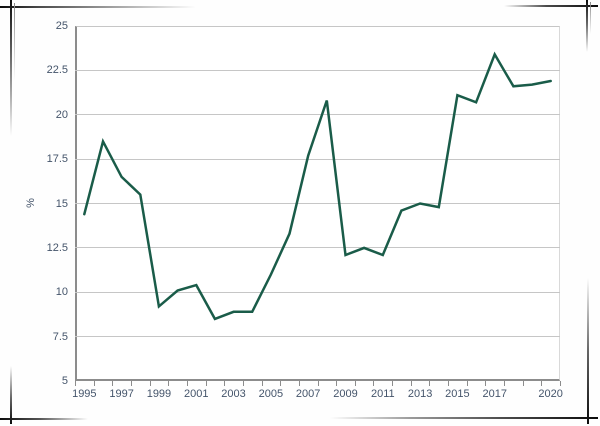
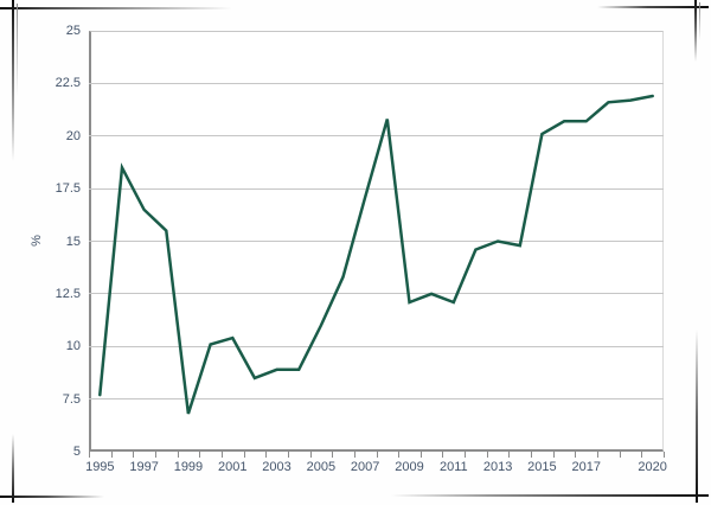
1995: 14.4 -> 7.7
1999: 9.2 -> 6.8
2007: 17.7 -> 17.1
2015: 21.1 -> 20.1
2017: 23.4 -> 20.7
